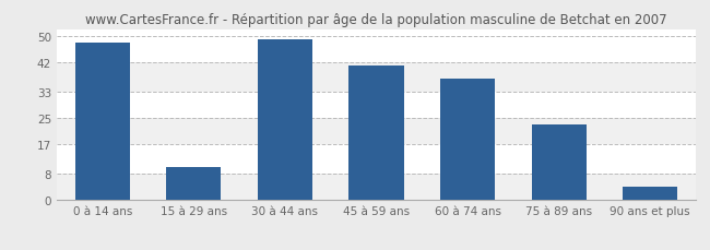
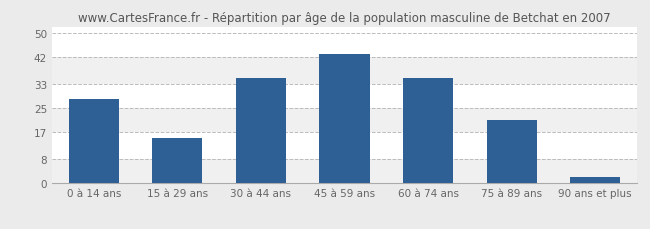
0 à 14 ans: 48 -> 28
15 à 29 ans: 10 -> 15
30 à 44 ans: 49 -> 35
45 à 59 ans: 41 -> 43
60 à 74 ans: 37 -> 35
75 à 89 ans: 23 -> 21
90 ans et plus: 4 -> 2
